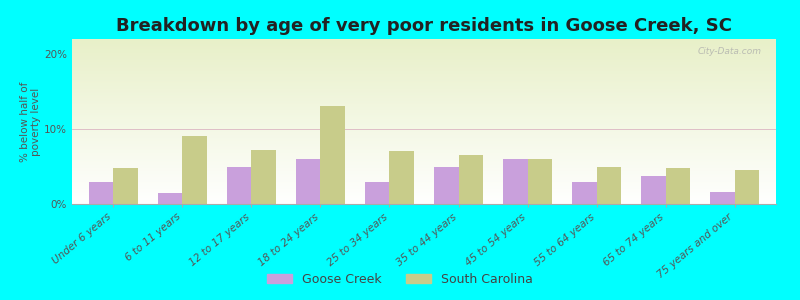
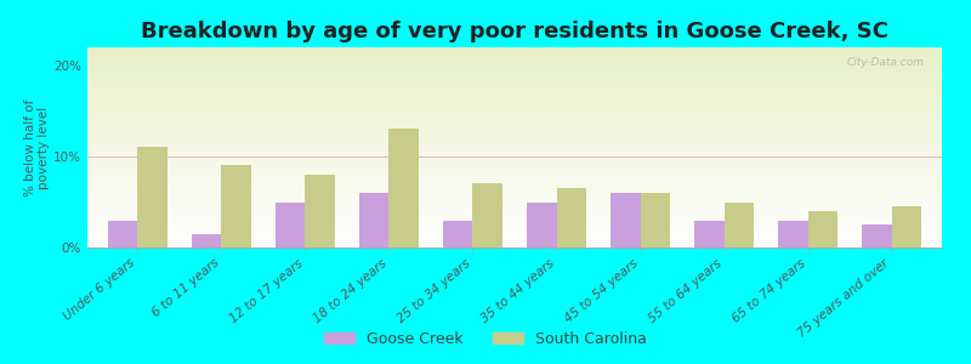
South Carolina/Under 6 years: 4.8% -> 11.0%
South Carolina/12 to 17 years: 7.2% -> 8.0%
Goose Creek/65 to 74 years: 3.8% -> 3.0%
South Carolina/65 to 74 years: 4.8% -> 4.0%
Goose Creek/75 years and over: 1.6% -> 2.5%
